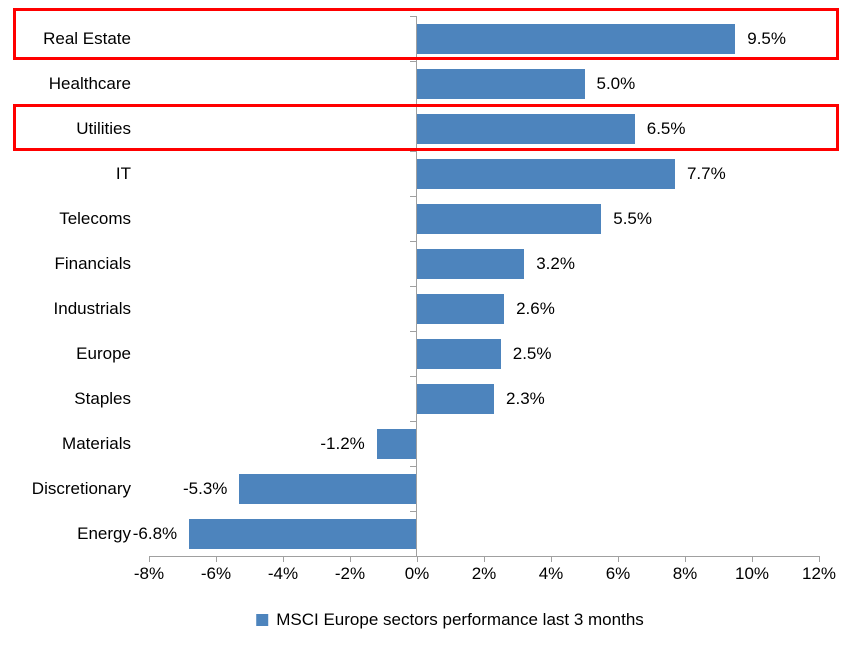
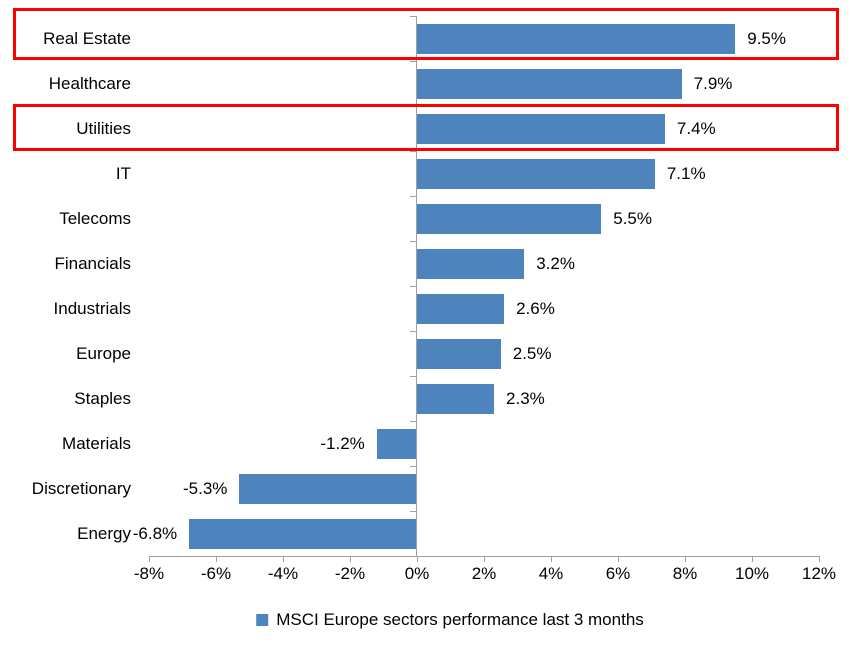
Healthcare: 5.0% -> 7.9%
Utilities: 6.5% -> 7.4%
IT: 7.7% -> 7.1%
